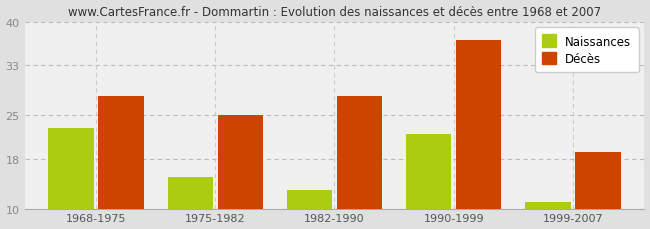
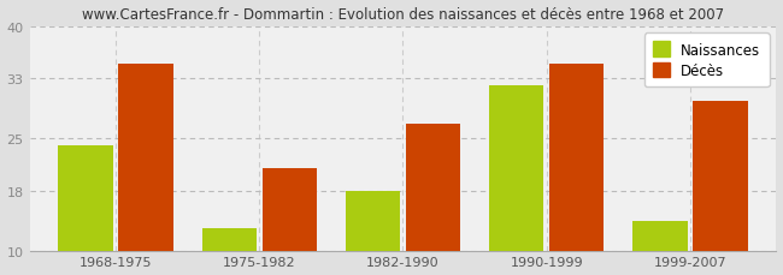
Naissances/1968-1975: 23 -> 24
Décès/1968-1975: 28 -> 35
Naissances/1975-1982: 15 -> 13
Décès/1975-1982: 25 -> 21
Naissances/1982-1990: 13 -> 18
Décès/1982-1990: 28 -> 27
Naissances/1990-1999: 22 -> 32
Décès/1990-1999: 37 -> 35
Naissances/1999-2007: 11 -> 14
Décès/1999-2007: 19 -> 30
